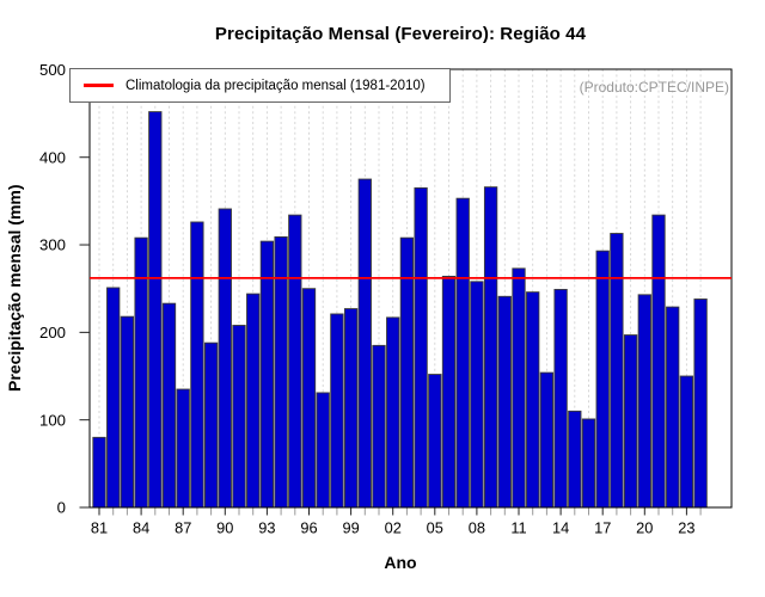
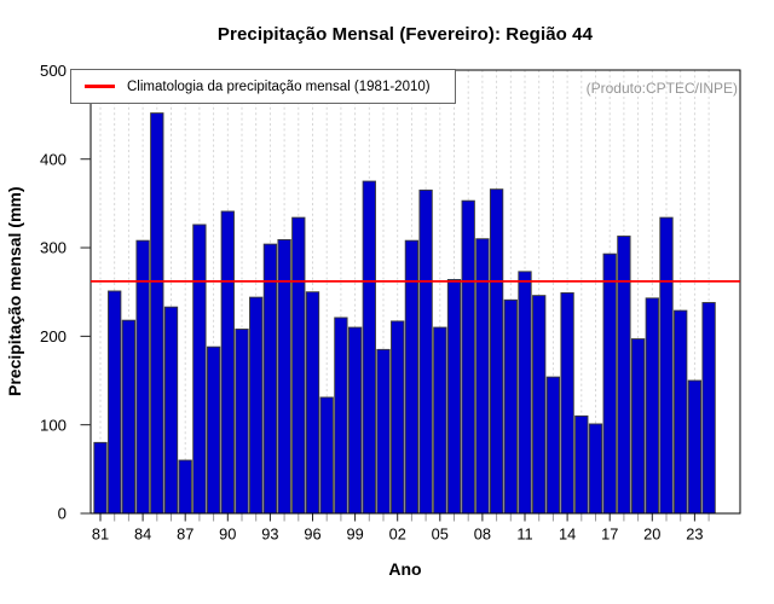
87: 140 -> 60
99: 230 -> 210
05: 150 -> 210
08: 260 -> 310
